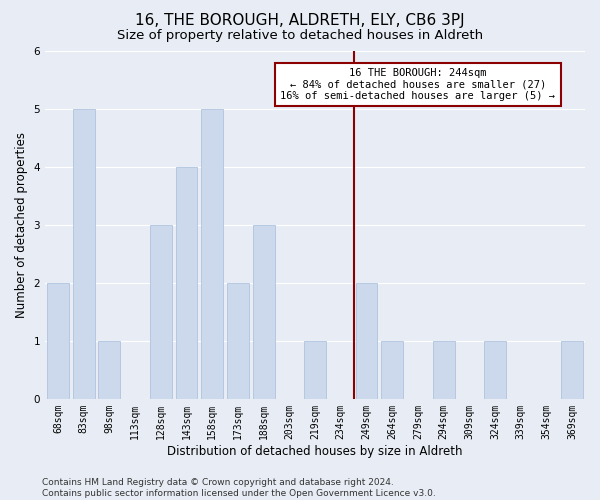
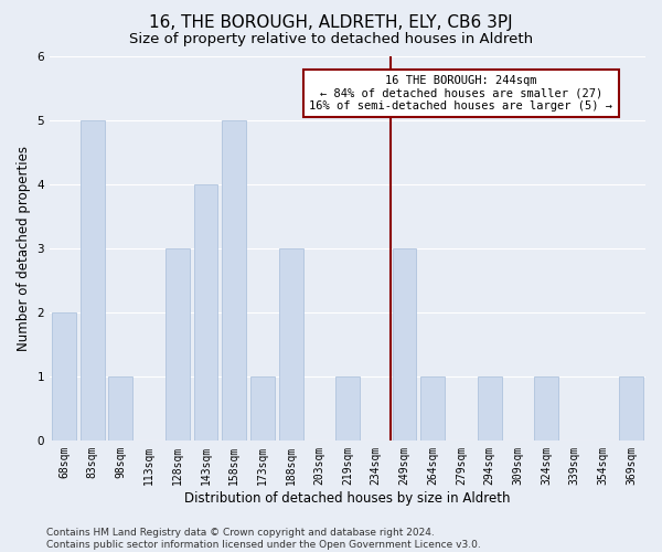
173sqm: 2 -> 1
249sqm: 2 -> 3
